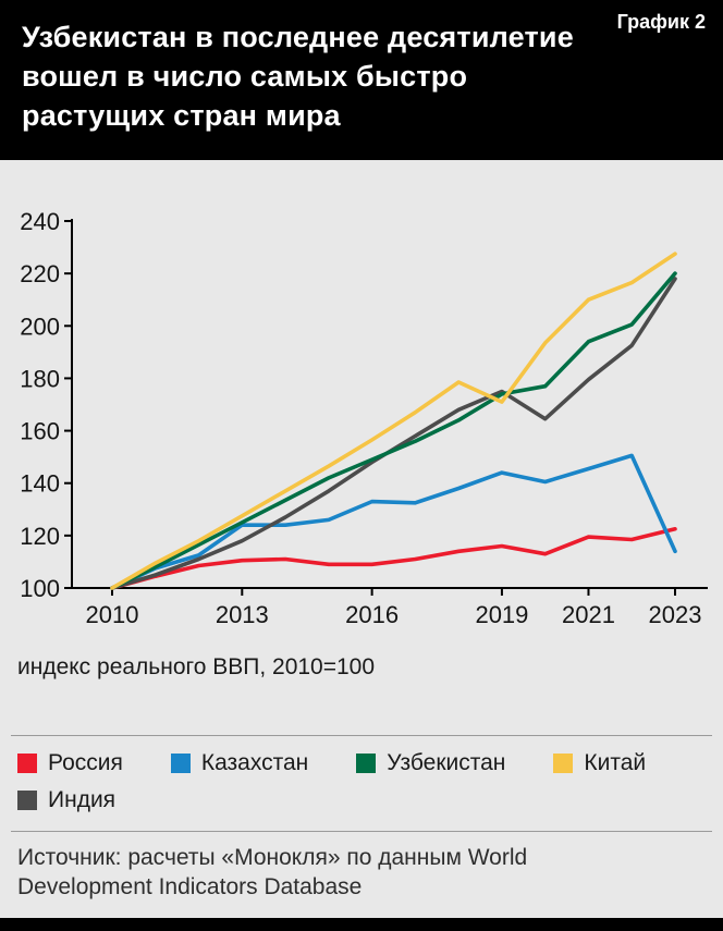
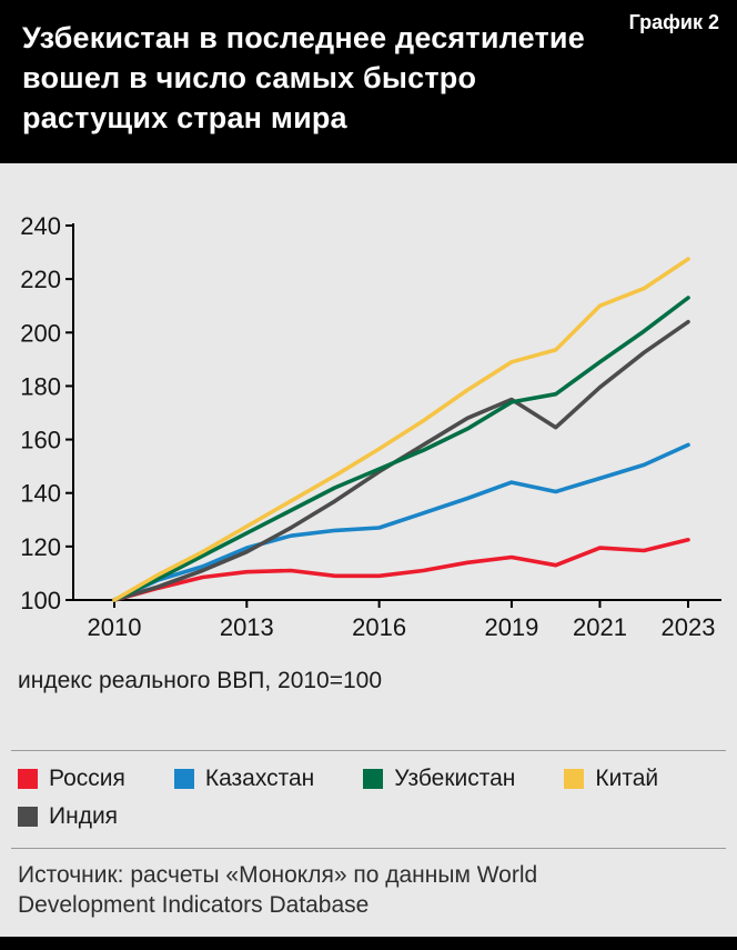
Казахстан/2013: 124 -> 120
Казахстан/2016: 133 -> 127
Китай/2019: 171 -> 189
Узбекистан/2021: 194 -> 189
Казахстан/2023: 114 -> 158
Узбекистан/2023: 220 -> 213
Индия/2023: 218 -> 204
